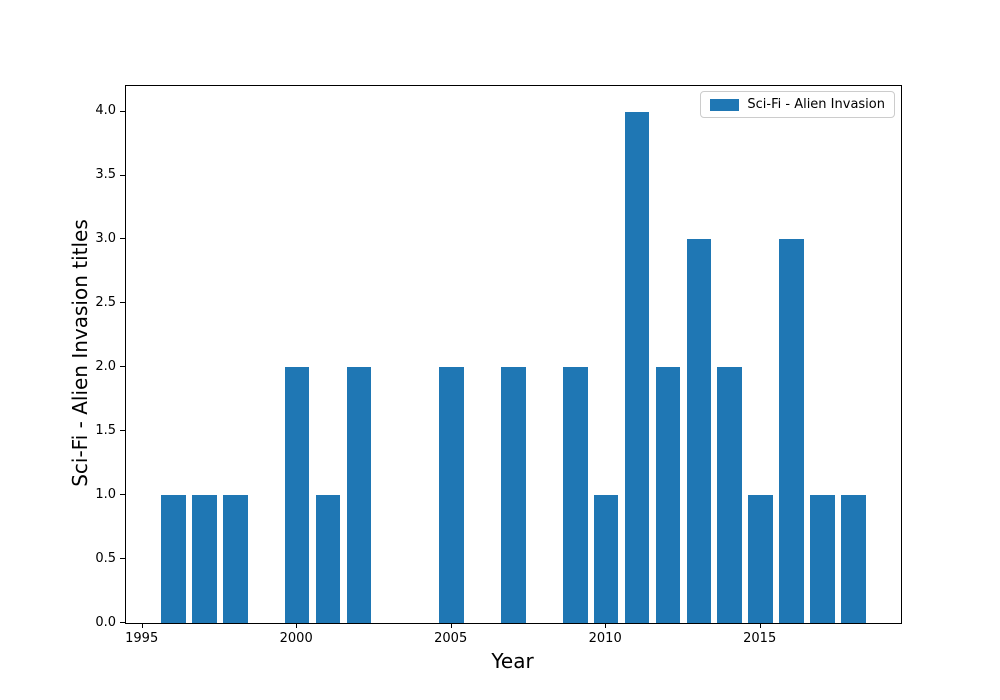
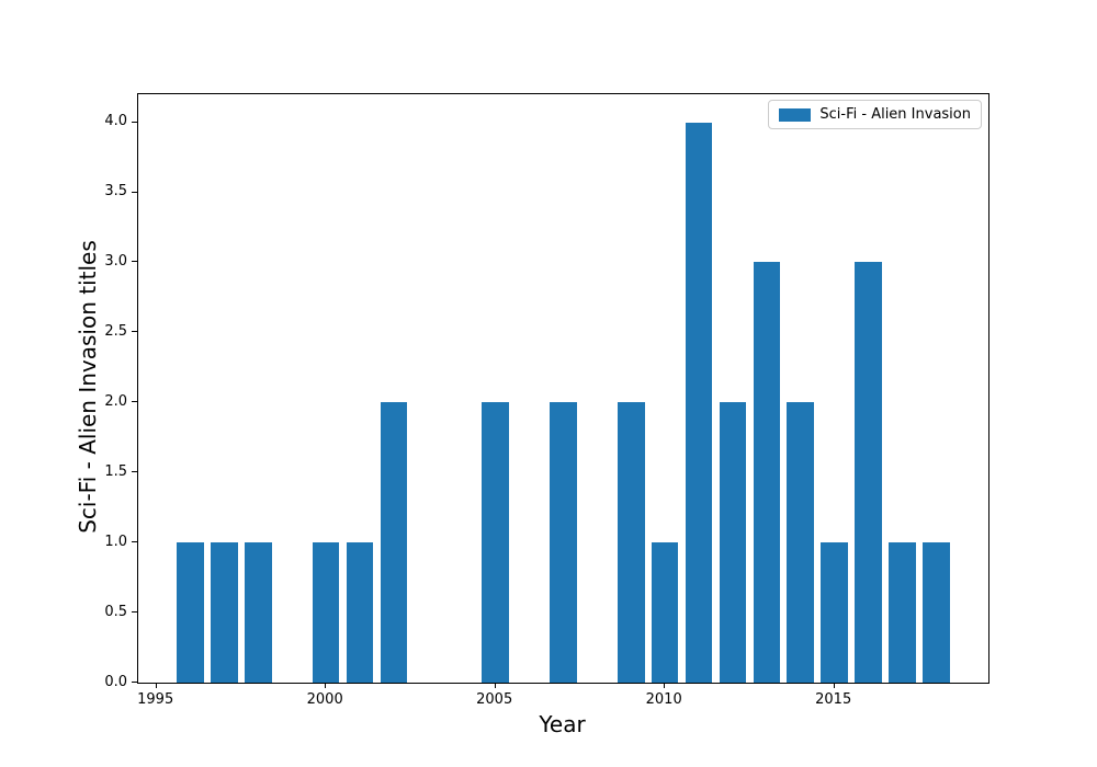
2000: 2 -> 1
